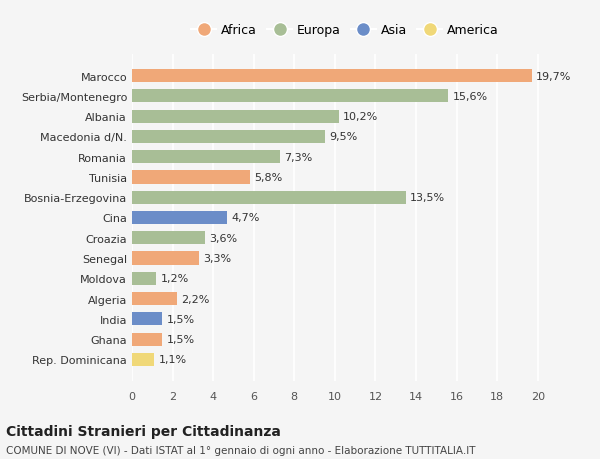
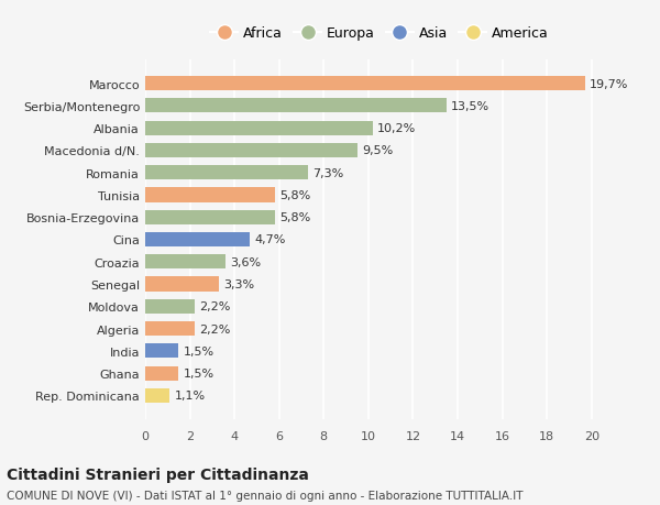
Serbia/Montenegro: 15,6% -> 13,5%
Bosnia-Erzegovina: 13,5% -> 5,8%
Moldova: 1,2% -> 2,2%
